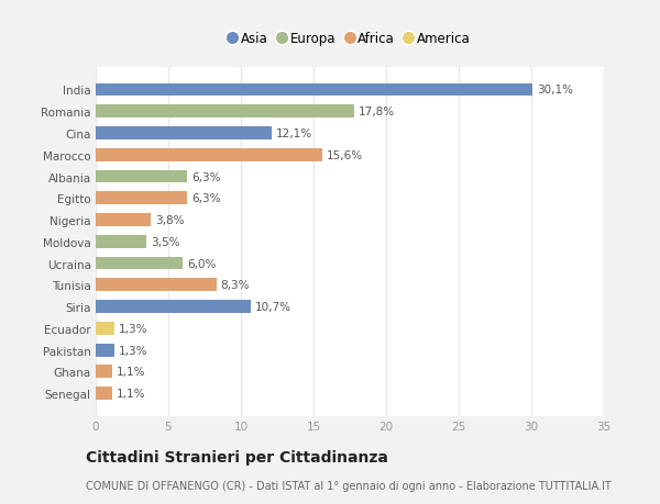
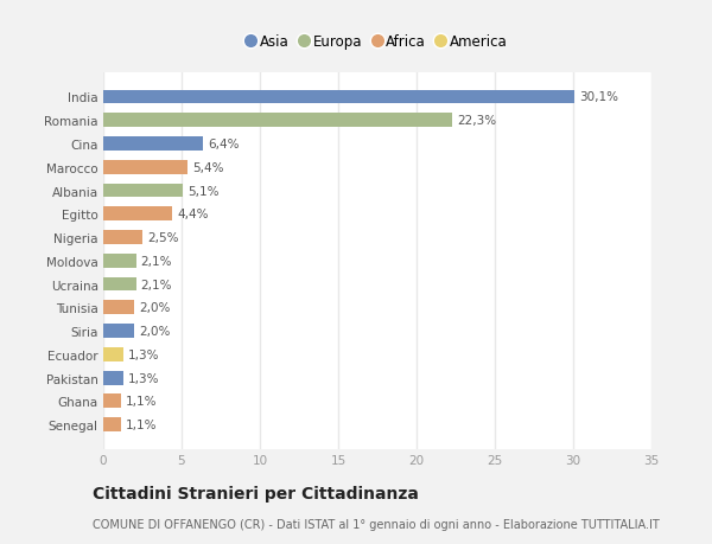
Romania: 17,8% -> 22,3%
Cina: 12,1% -> 6,4%
Marocco: 15,6% -> 5,4%
Albania: 6,3% -> 5,1%
Egitto: 6,3% -> 4,4%
Nigeria: 3,8% -> 2,5%
Moldova: 3,5% -> 2,1%
Ucraina: 6,0% -> 2,1%
Tunisia: 8,3% -> 2,0%
Siria: 10,7% -> 2,0%
